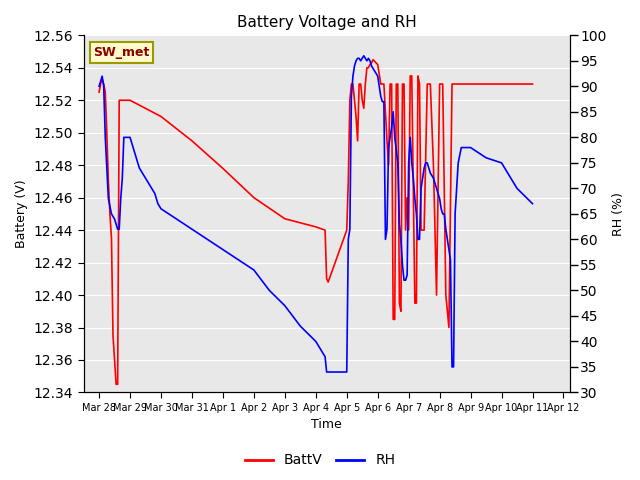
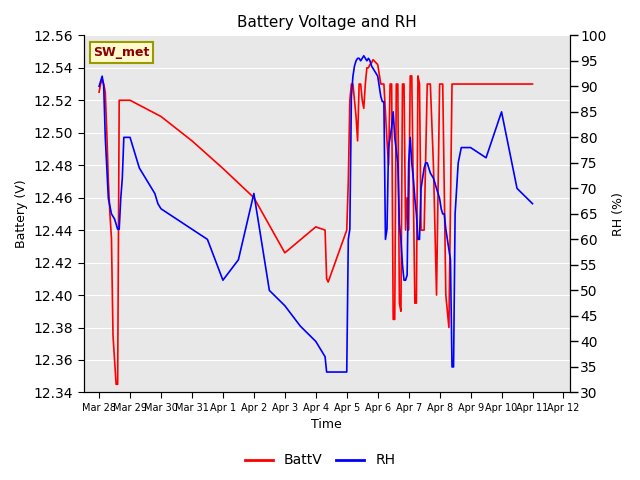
RH/Apr 1: 58.0 -> 52.0
RH/Apr 2: 54.0 -> 69.0
BattV/Apr 3: 12.447 -> 12.426
RH/Apr 10: 75.0 -> 85.0
